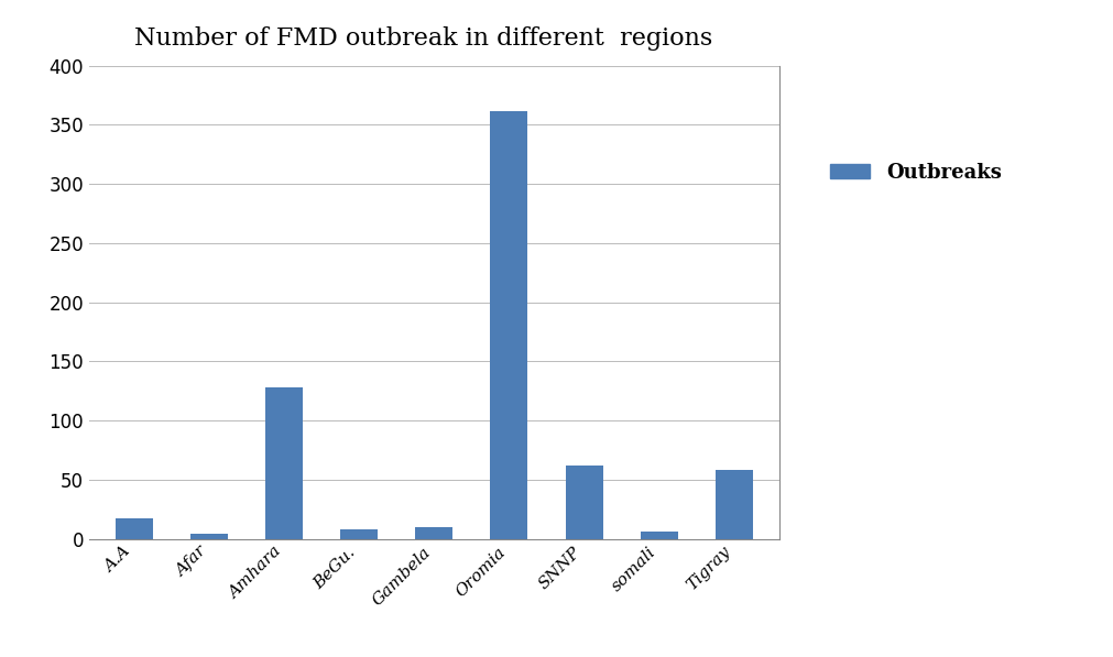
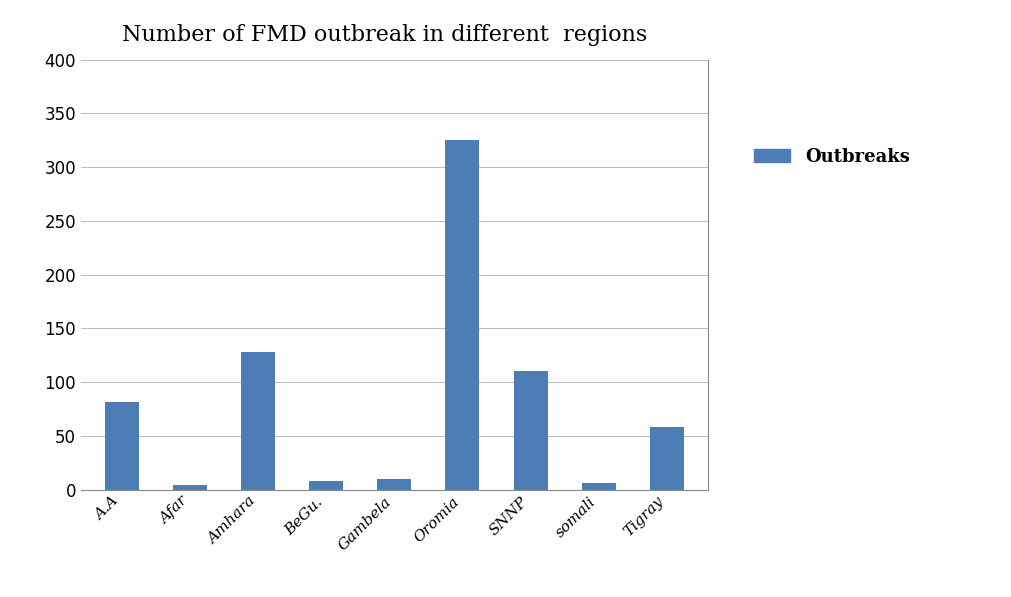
A.A: 17 -> 81
Oromia: 362 -> 325
SNNP: 62 -> 110
